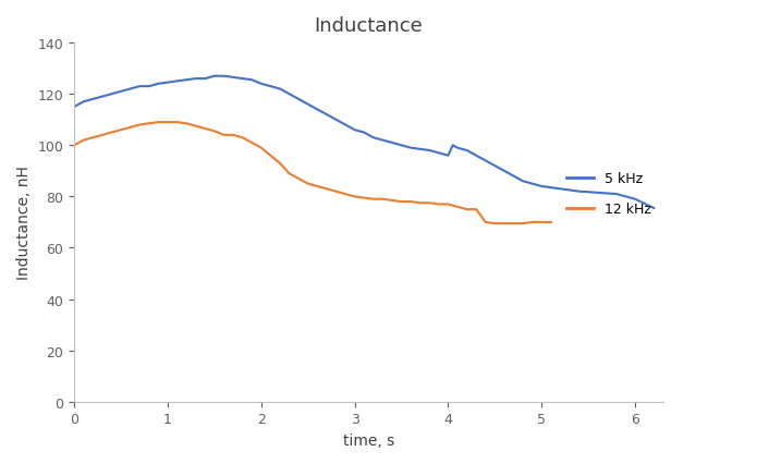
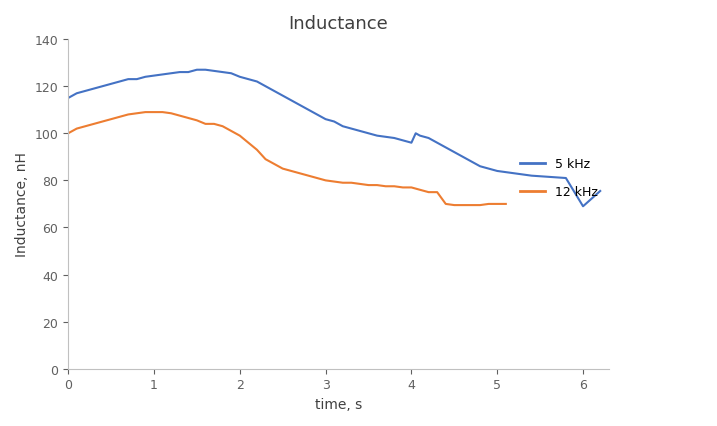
5 kHz/6: 79.0 -> 69.0
